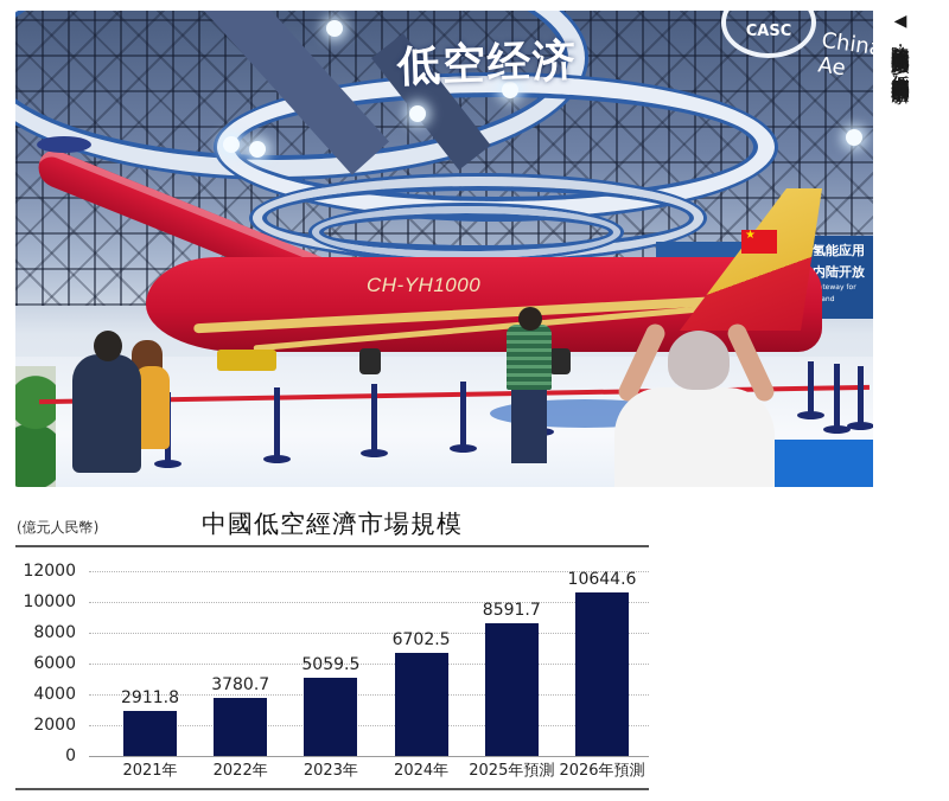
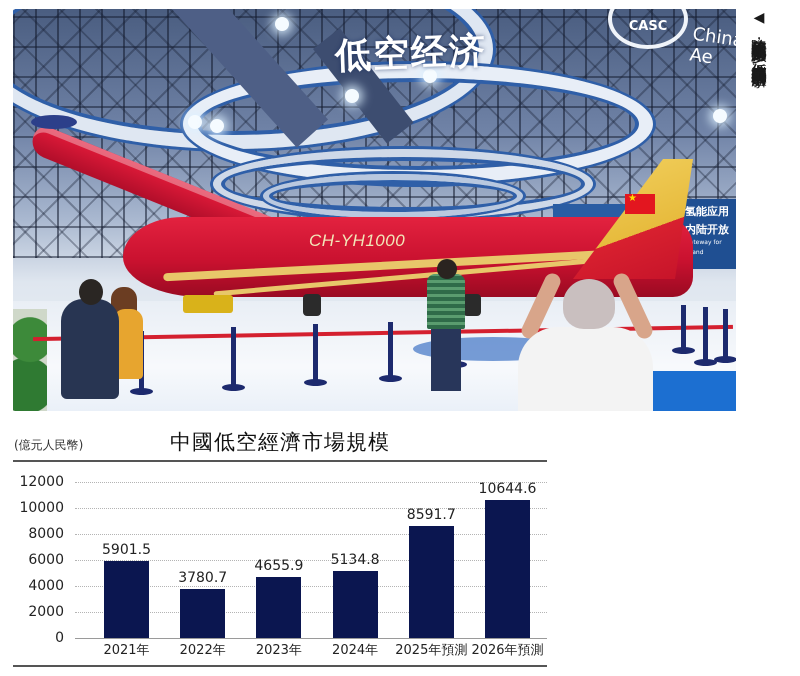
2021年: 2911.8 -> 5901.5
2023年: 5059.5 -> 4655.9
2024年: 6702.5 -> 5134.8
